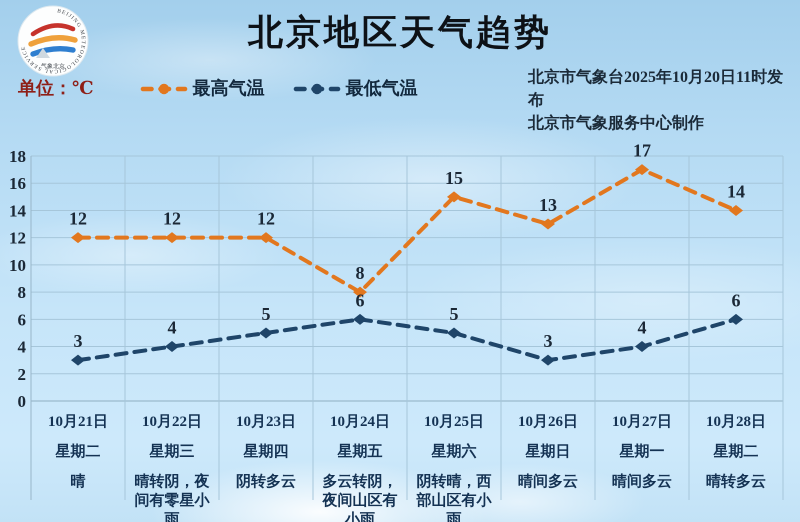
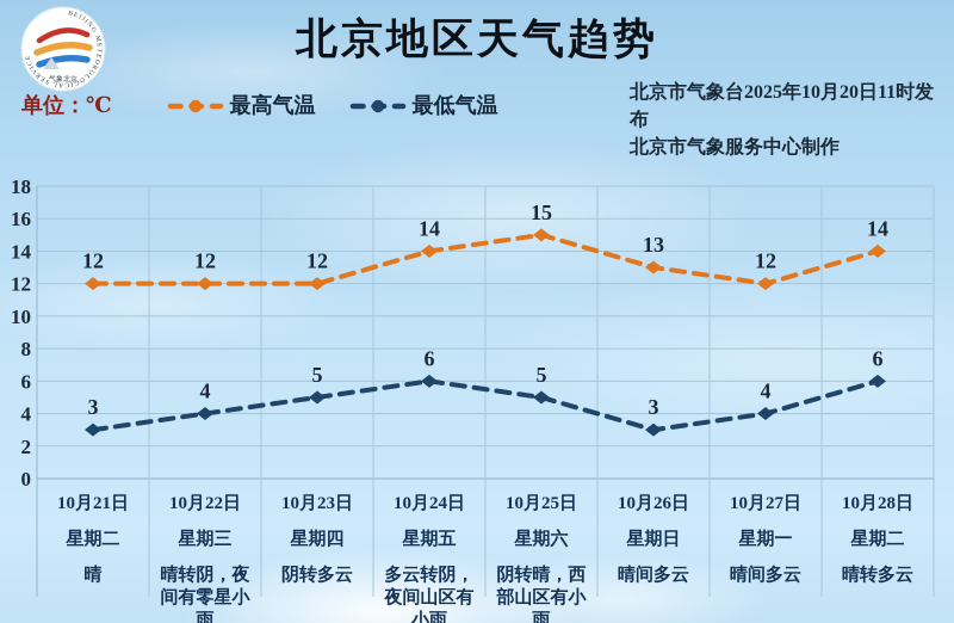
最高气温/10月24日: 8 -> 14
最高气温/10月27日: 17 -> 12
